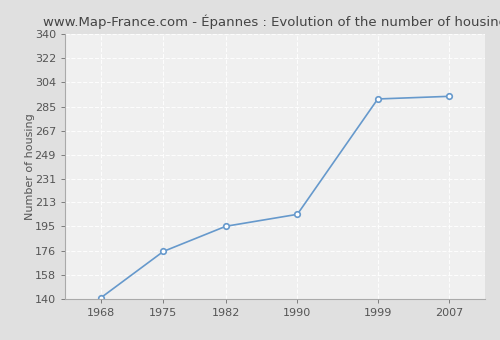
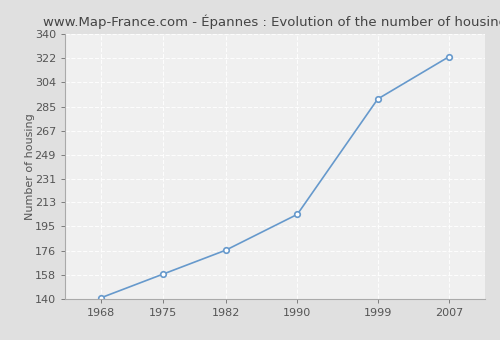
1975: 176 -> 159
1982: 195 -> 177
2007: 293 -> 323
